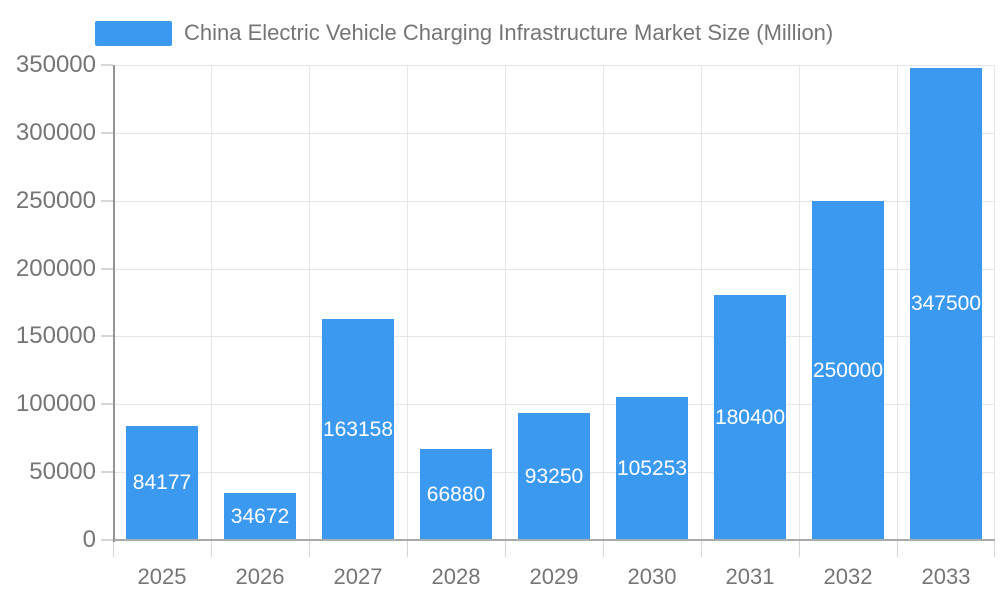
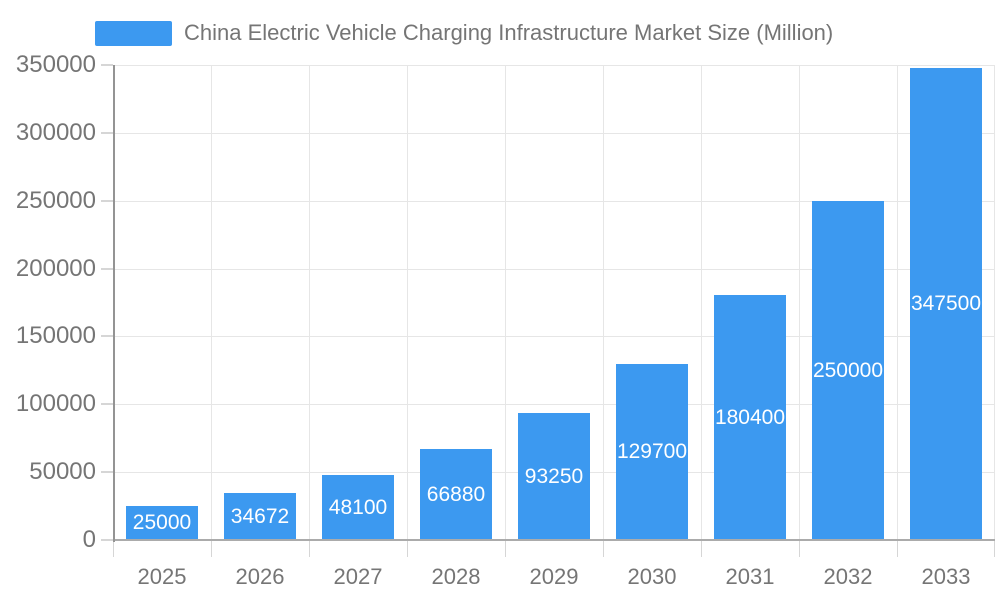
2025: 84177 -> 25000
2027: 163158 -> 48100
2030: 105253 -> 129700
